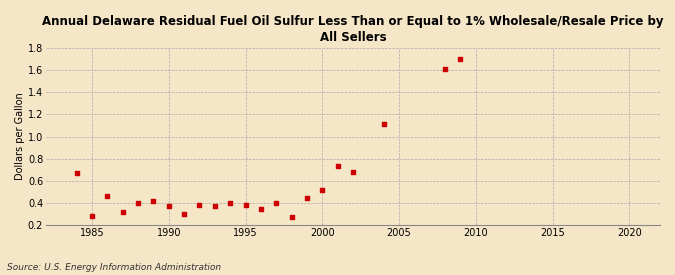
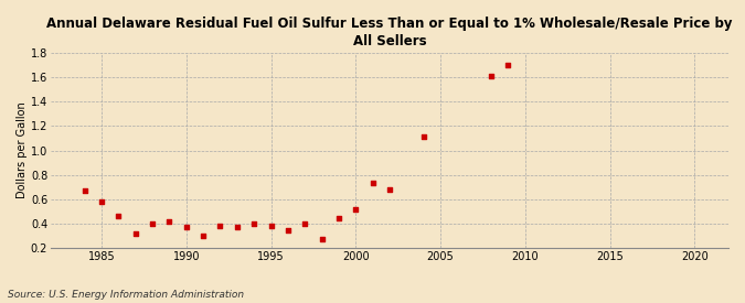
1985: 0.28 -> 0.58
